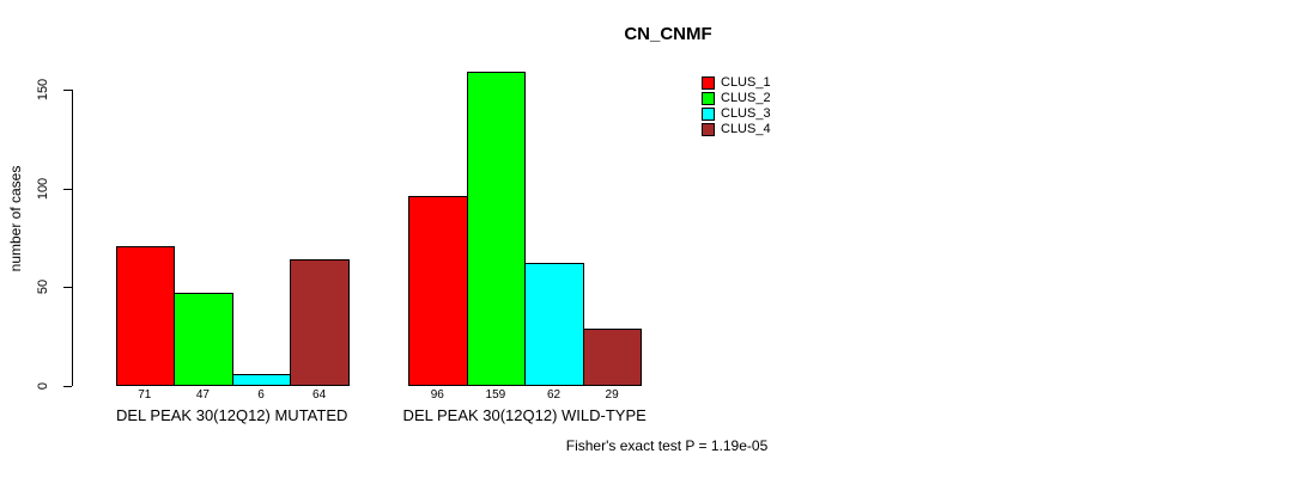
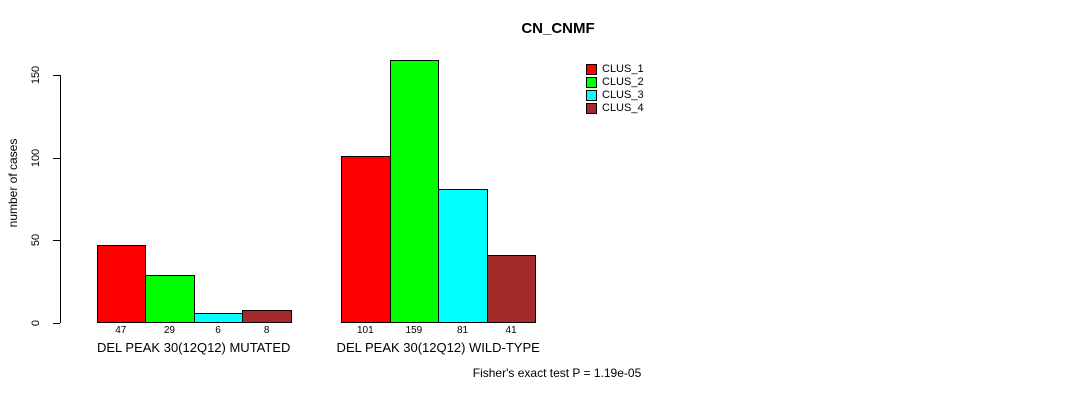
CLUS_1/DEL PEAK 30(12Q12) MUTATED: 71 -> 47
CLUS_2/DEL PEAK 30(12Q12) MUTATED: 47 -> 29
CLUS_4/DEL PEAK 30(12Q12) MUTATED: 64 -> 8
CLUS_1/DEL PEAK 30(12Q12) WILD-TYPE: 96 -> 101
CLUS_3/DEL PEAK 30(12Q12) WILD-TYPE: 62 -> 81
CLUS_4/DEL PEAK 30(12Q12) WILD-TYPE: 29 -> 41
